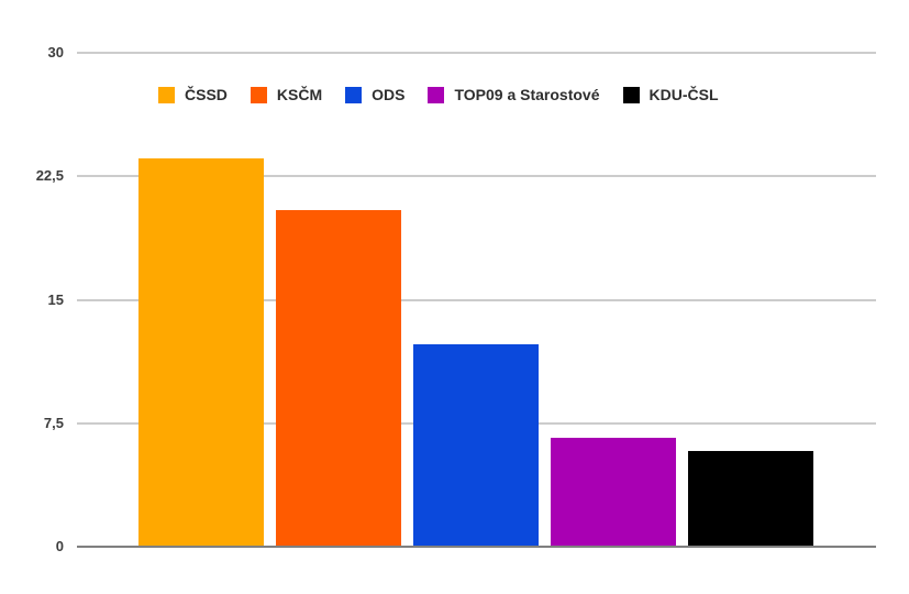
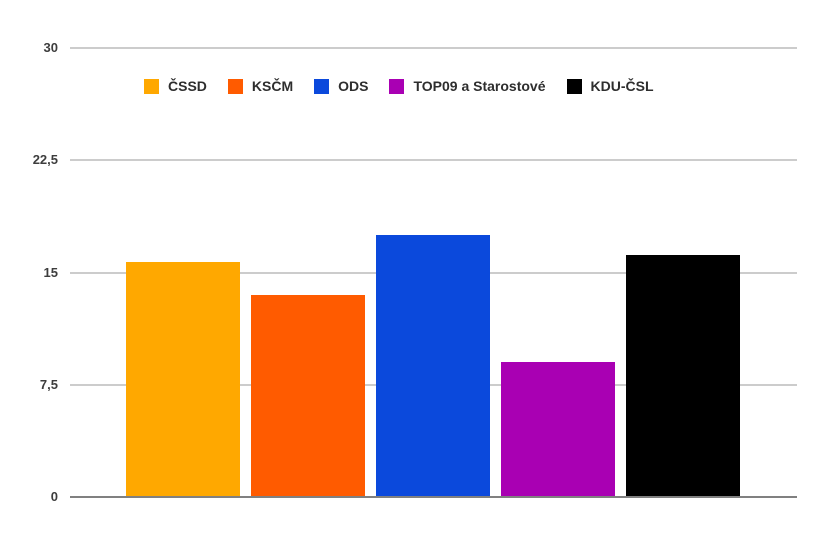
ČSSD: 23.6 -> 15.7
KSČM: 20.4 -> 13.5
ODS: 12.3 -> 17.5
TOP09 a Starostové: 6.6 -> 9.0
KDU-ČSL: 5.8 -> 16.2
